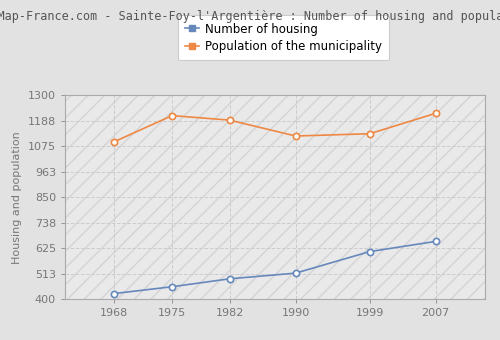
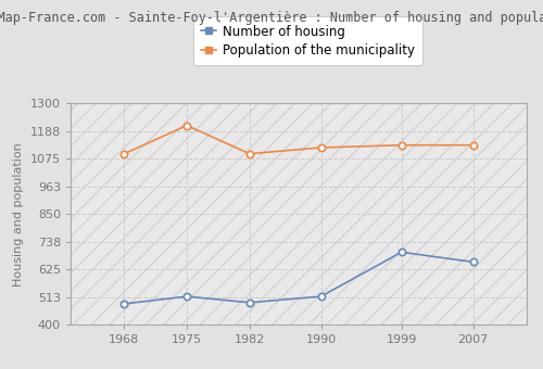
Number of housing/1968: 425 -> 485
Number of housing/1975: 455 -> 515
Population of the municipality/1982: 1190 -> 1095
Number of housing/1999: 610 -> 695
Population of the municipality/2007: 1220 -> 1130
